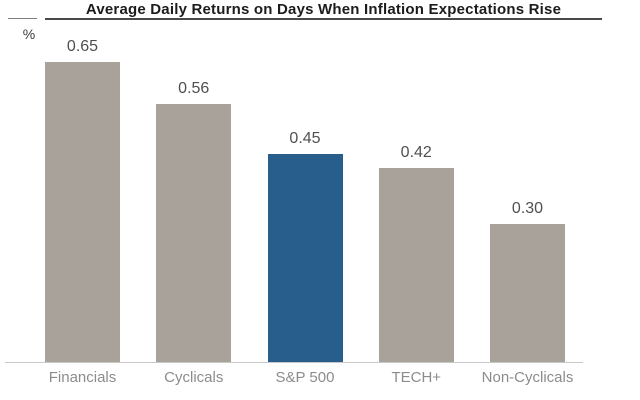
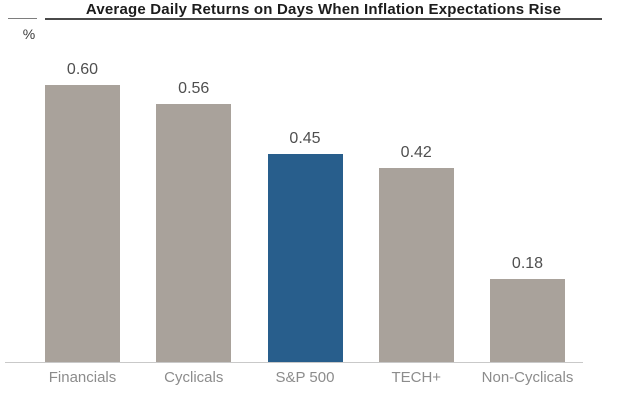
Financials: 0.65 -> 0.60
Non-Cyclicals: 0.30 -> 0.18
